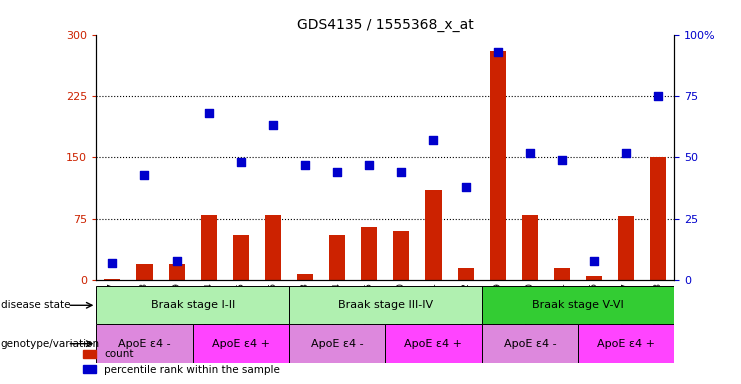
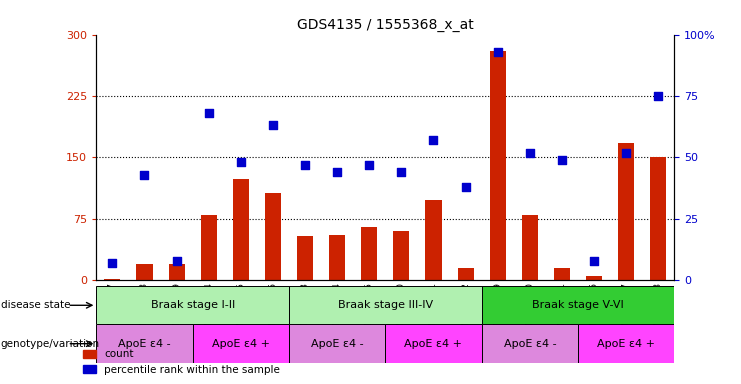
count/GSM735095: 55 -> 124
count/GSM735096: 80 -> 106
count/GSM735103: 8 -> 54
count/GSM735101: 110 -> 98
count/GSM735107: 78 -> 168
